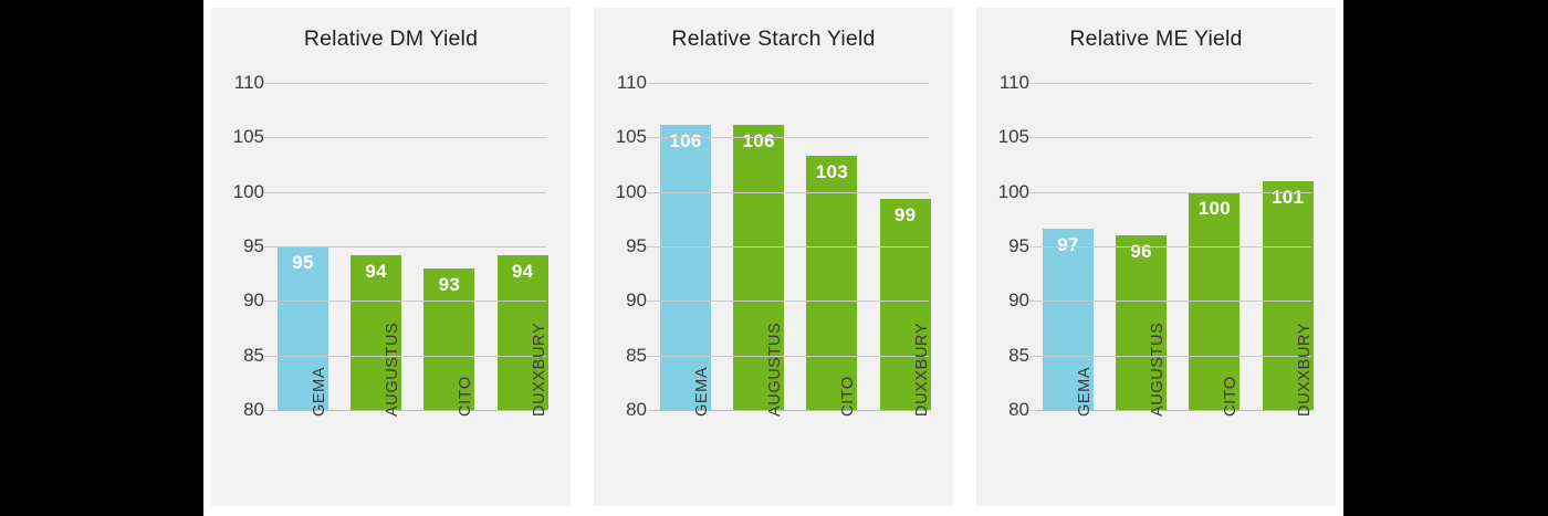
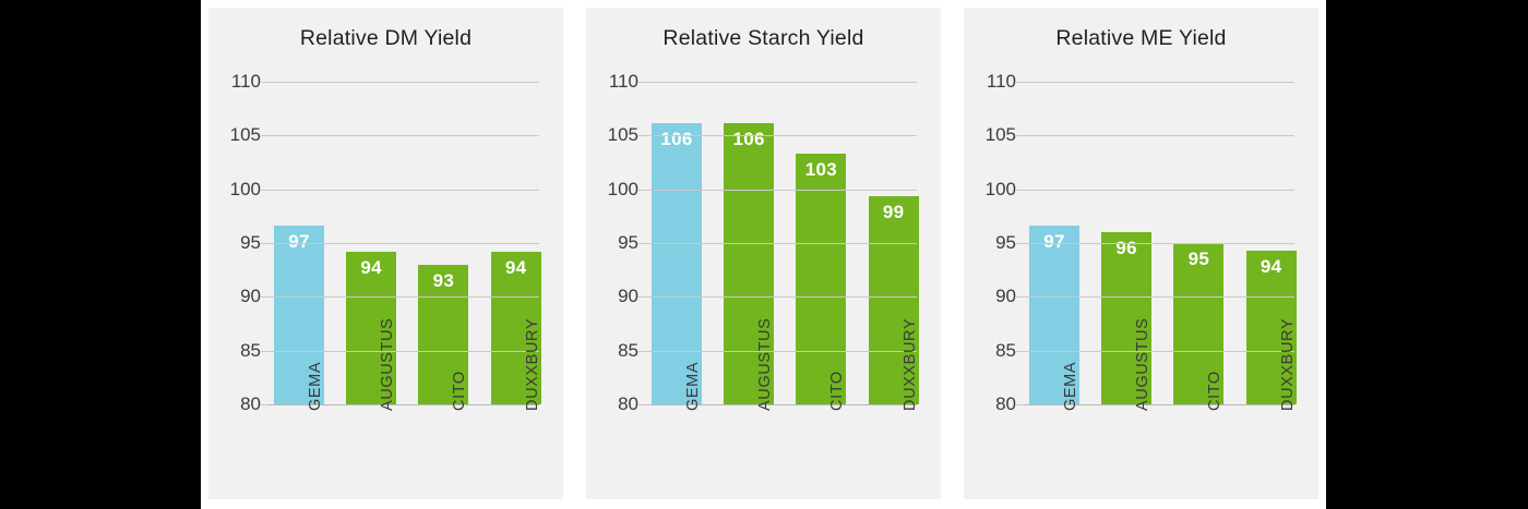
Relative DM Yield/GEMA: 95 -> 97
Relative ME Yield/CITO: 100 -> 95
Relative ME Yield/DUXXBURY: 101 -> 94
